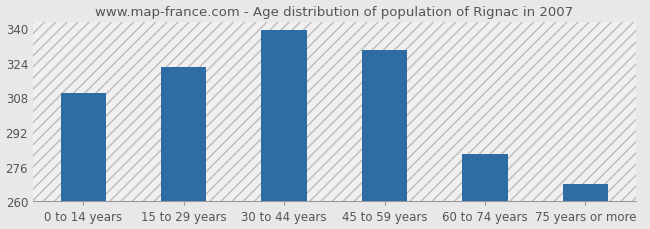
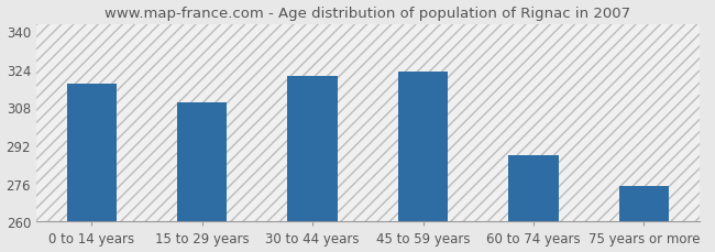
0 to 14 years: 310 -> 318
15 to 29 years: 322 -> 310
30 to 44 years: 339 -> 321
45 to 59 years: 330 -> 323
60 to 74 years: 282 -> 288
75 years or more: 268 -> 275
